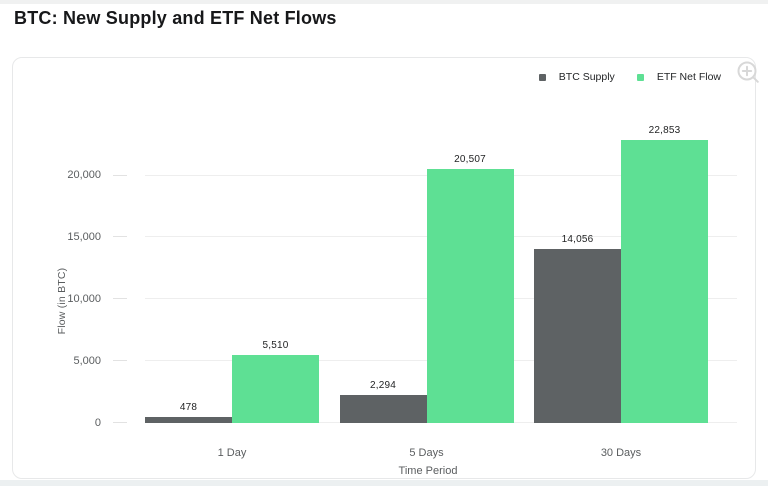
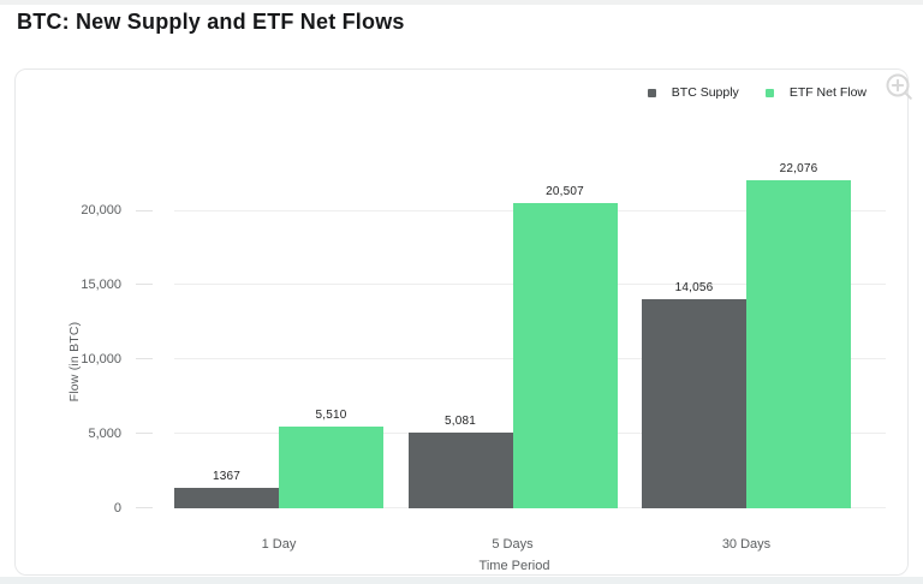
BTC Supply/1 Day: 478 -> 1367
BTC Supply/5 Days: 2,294 -> 5,081
ETF Net Flow/30 Days: 22,853 -> 22,076
